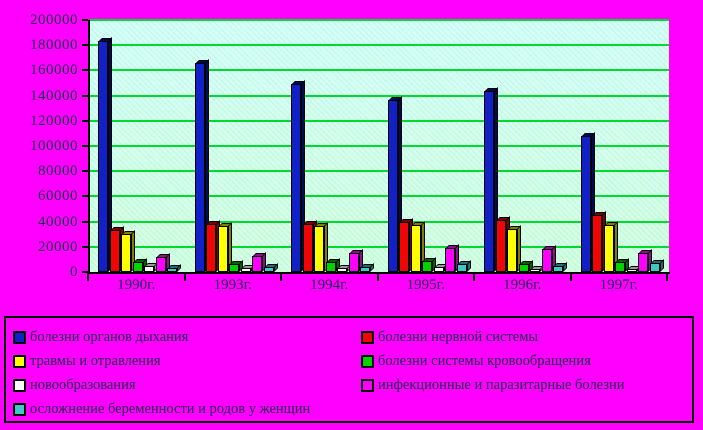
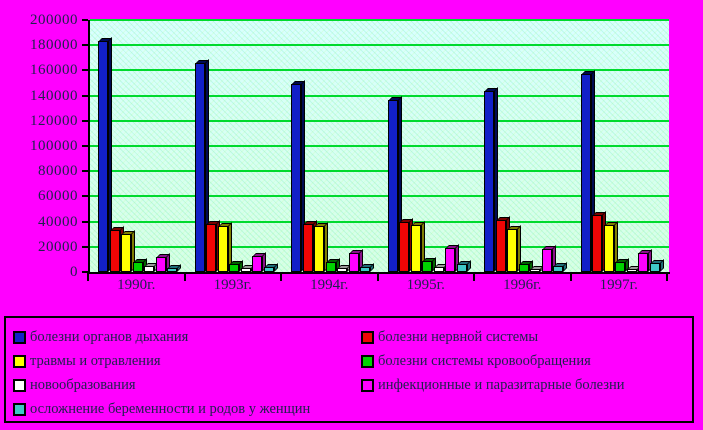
болезни органов дыхания/1997г.: 108000 -> 157000
